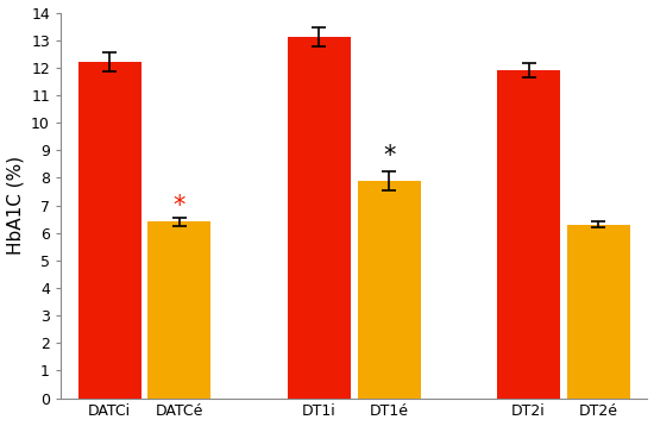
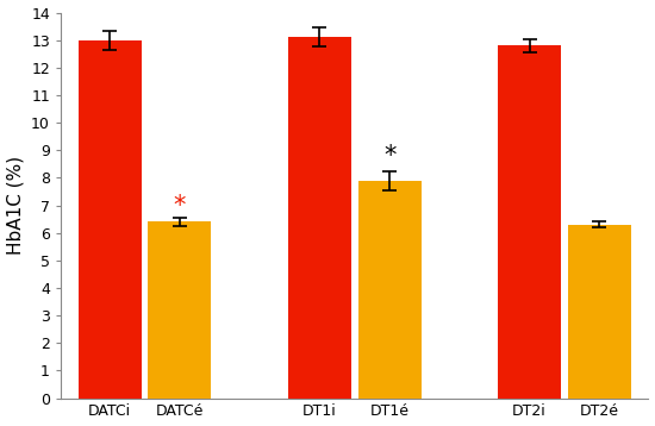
DATCi: 12.2 -> 13.0
DT2i: 11.9 -> 12.8
